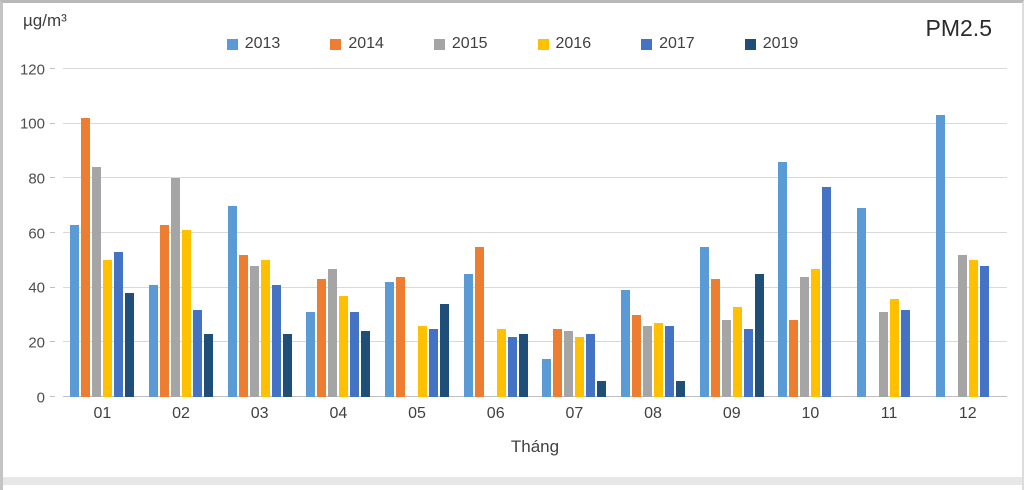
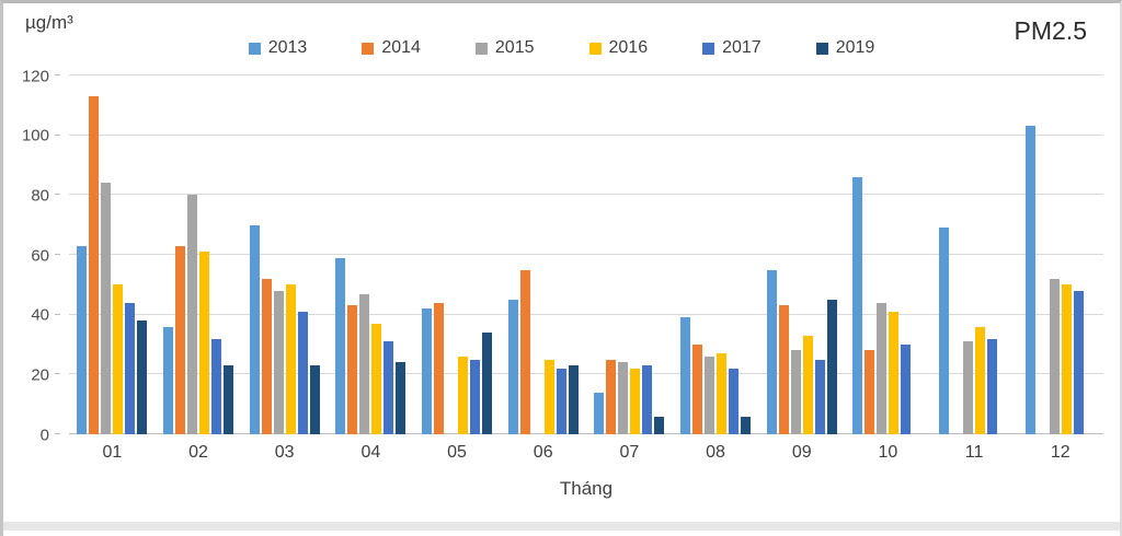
2014/01: 102 -> 113
2017/01: 53 -> 44
2013/02: 41 -> 36
2013/04: 31 -> 59
2017/08: 26 -> 22
2016/10: 47 -> 41
2017/10: 77 -> 30
